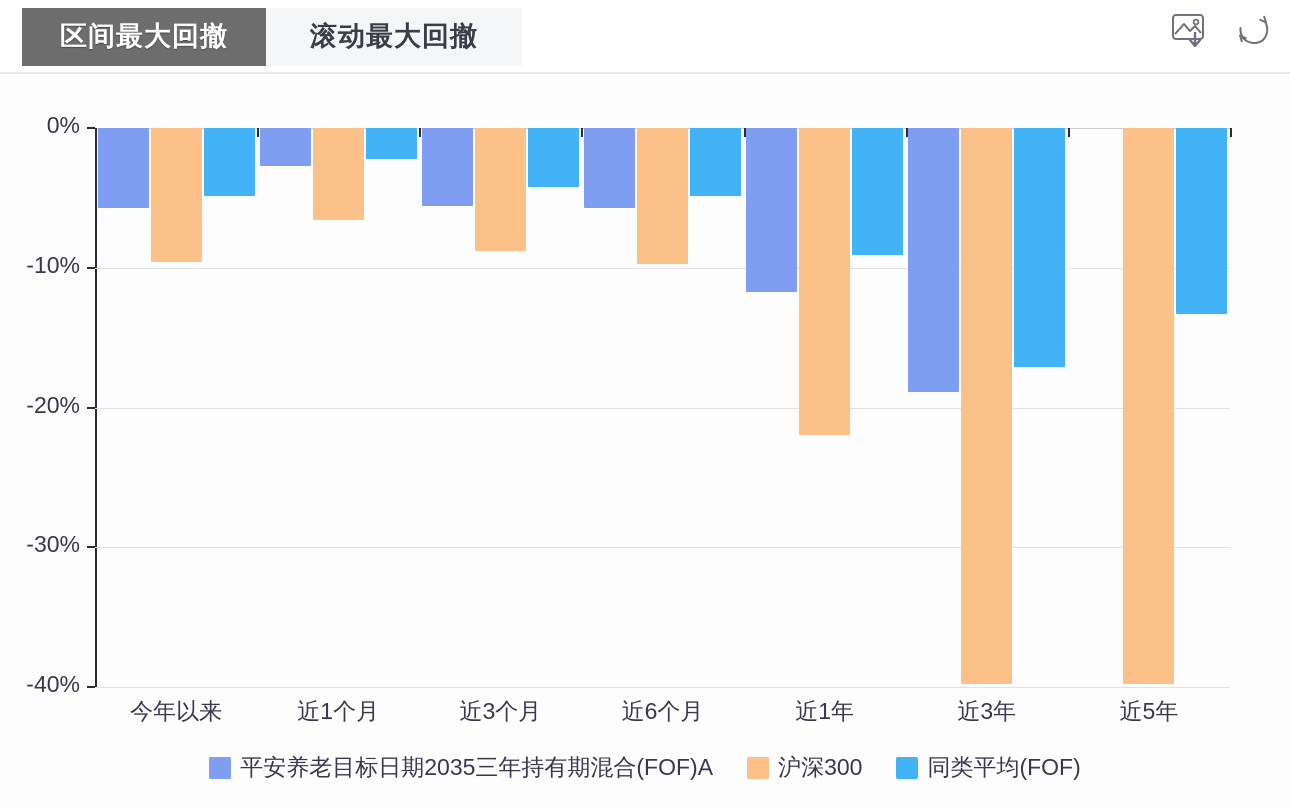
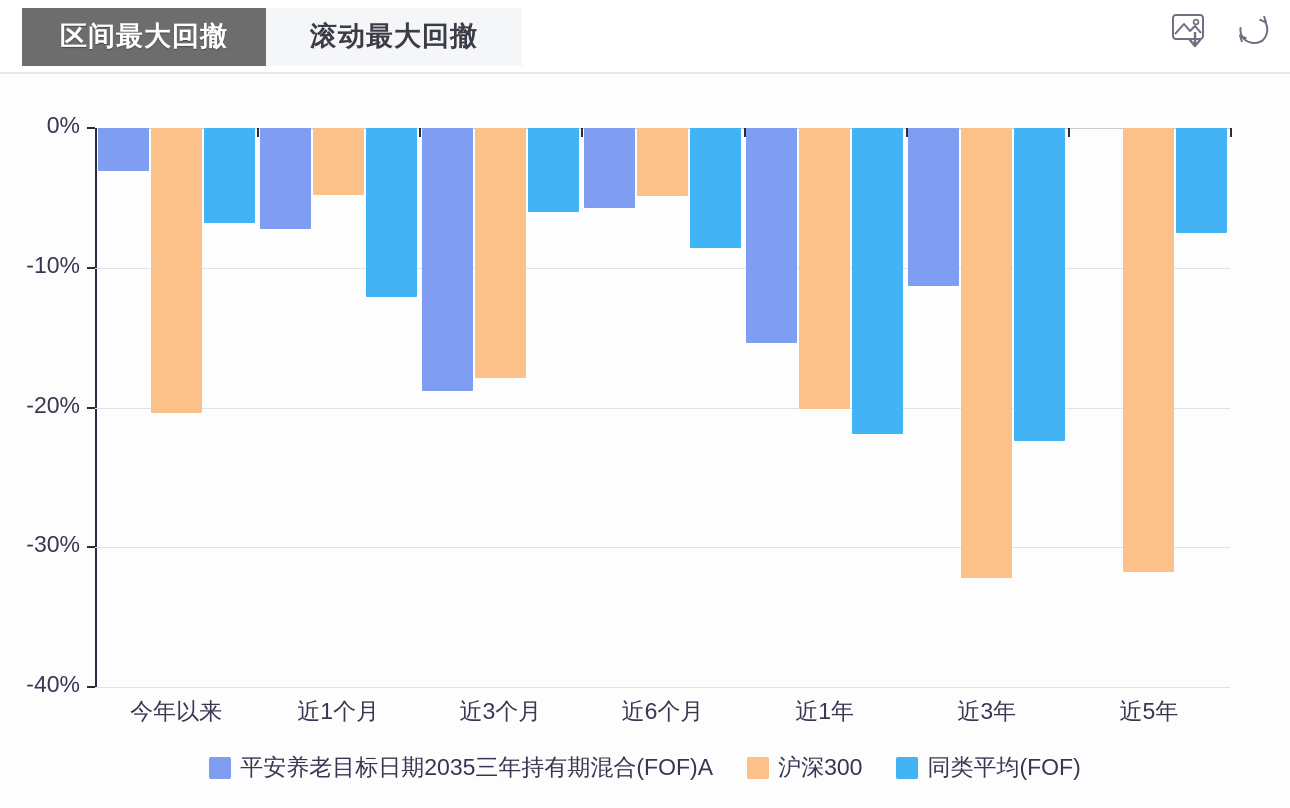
平安养老目标日期2035三年持有期混合(FOF)A/今年以来: -5.7% -> -3.1%
沪深300/今年以来: -9.6% -> -20.4%
同类平均(FOF)/今年以来: -4.9% -> -6.8%
平安养老目标日期2035三年持有期混合(FOF)A/近1个月: -2.7% -> -7.2%
沪深300/近1个月: -6.6% -> -4.8%
同类平均(FOF)/近1个月: -2.2% -> -12.1%
平安养老目标日期2035三年持有期混合(FOF)A/近3个月: -5.6% -> -18.8%
沪深300/近3个月: -8.8% -> -17.9%
同类平均(FOF)/近3个月: -4.2% -> -6.0%
沪深300/近6个月: -9.7% -> -4.9%
同类平均(FOF)/近6个月: -4.9% -> -8.6%
平安养老目标日期2035三年持有期混合(FOF)A/近1年: -11.7% -> -15.4%
沪深300/近1年: -22.0% -> -20.1%
同类平均(FOF)/近1年: -9.1% -> -21.9%
平安养老目标日期2035三年持有期混合(FOF)A/近3年: -18.9% -> -11.3%
沪深300/近3年: -39.8% -> -32.2%
同类平均(FOF)/近3年: -17.1% -> -22.4%
沪深300/近5年: -39.8% -> -31.8%
同类平均(FOF)/近5年: -13.3% -> -7.5%
